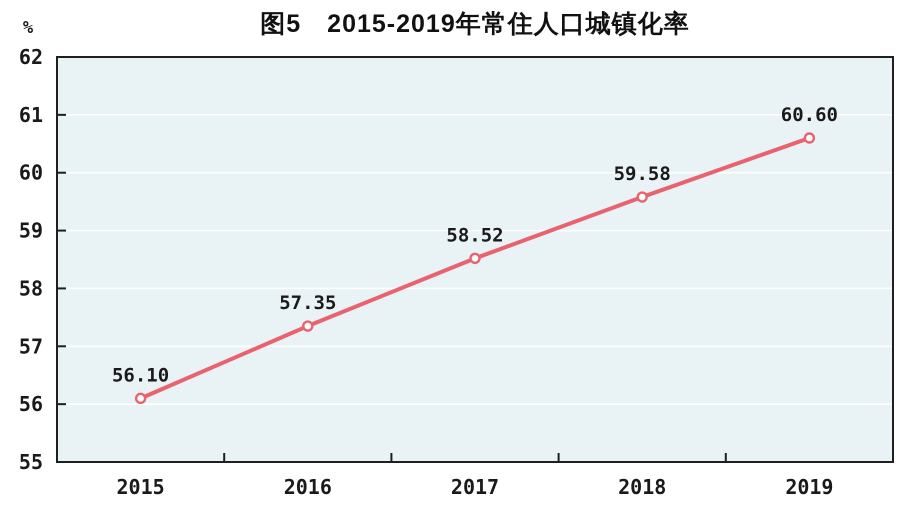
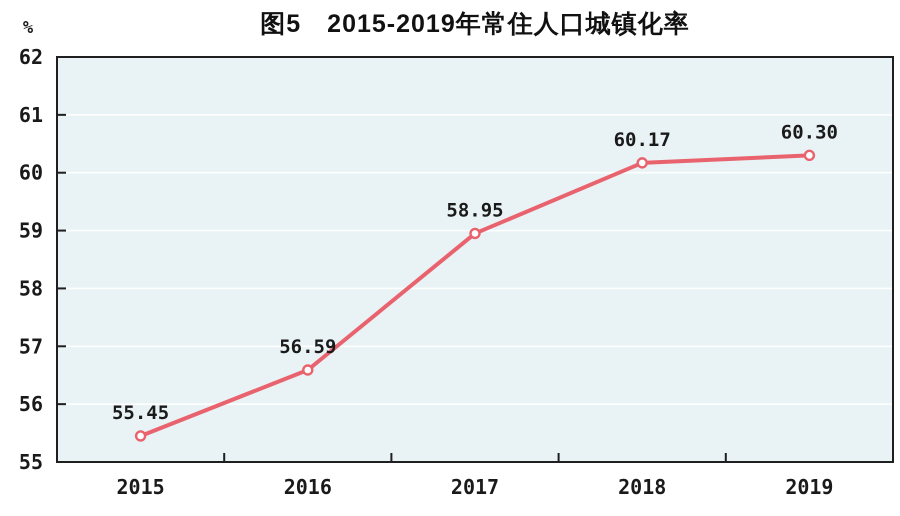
2015: 56.10 -> 55.45
2016: 57.35 -> 56.59
2017: 58.52 -> 58.95
2018: 59.58 -> 60.17
2019: 60.60 -> 60.30
